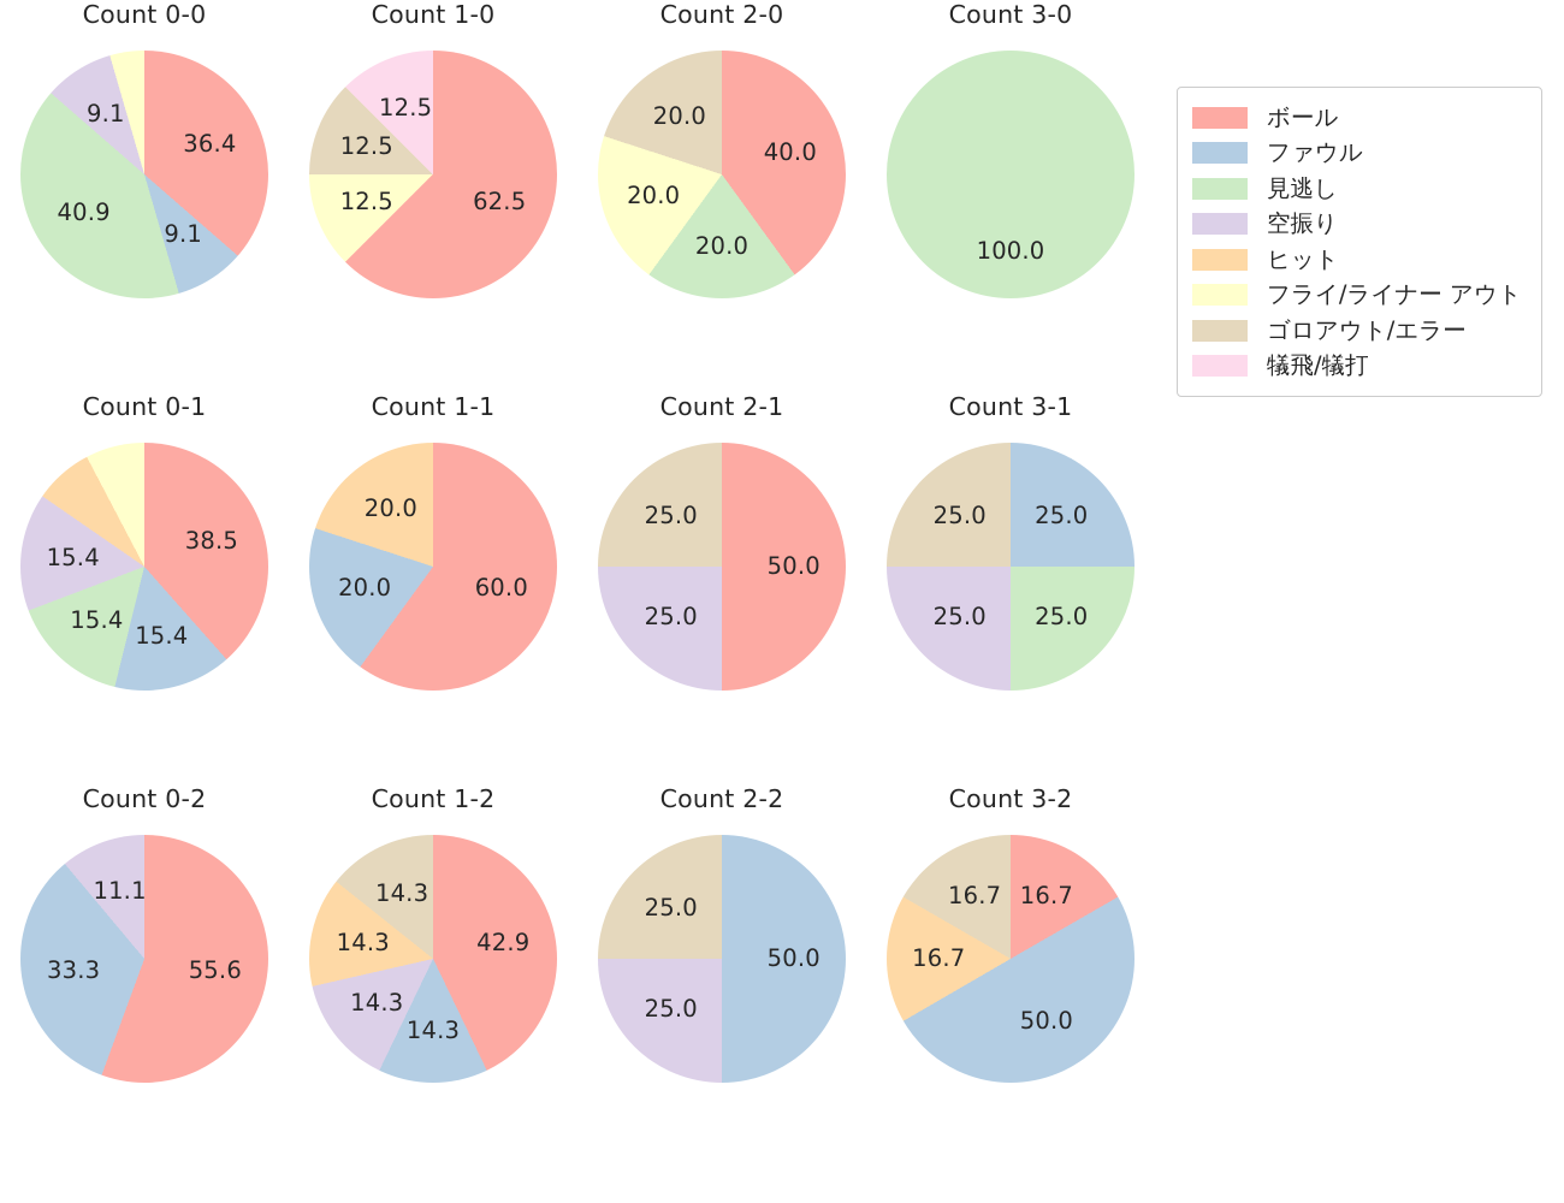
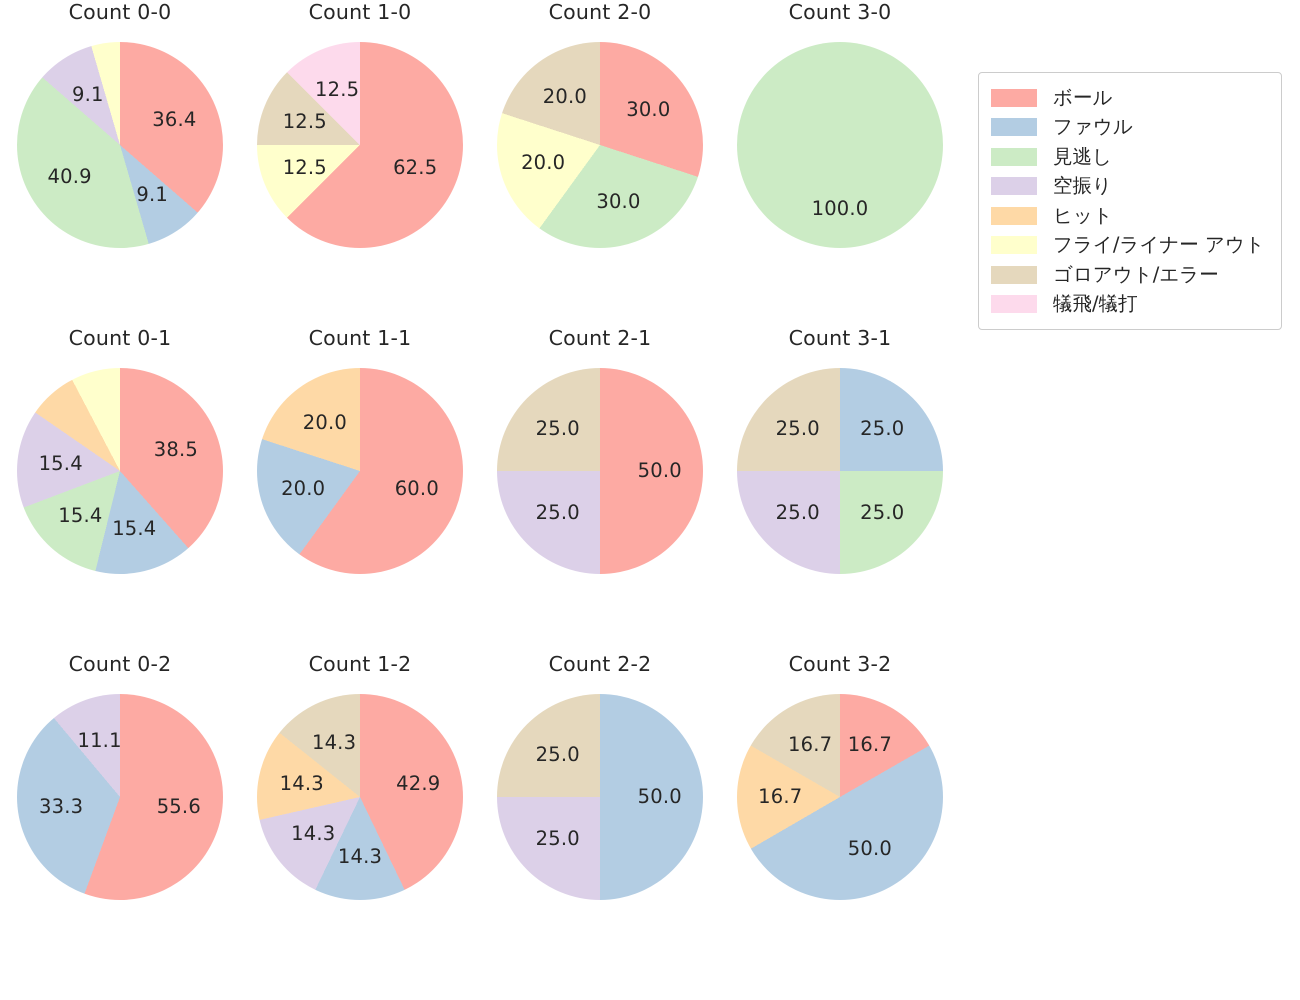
Count 2-0/ボール: 40.0 -> 30.0
Count 2-0/見逃し: 20.0 -> 30.0
